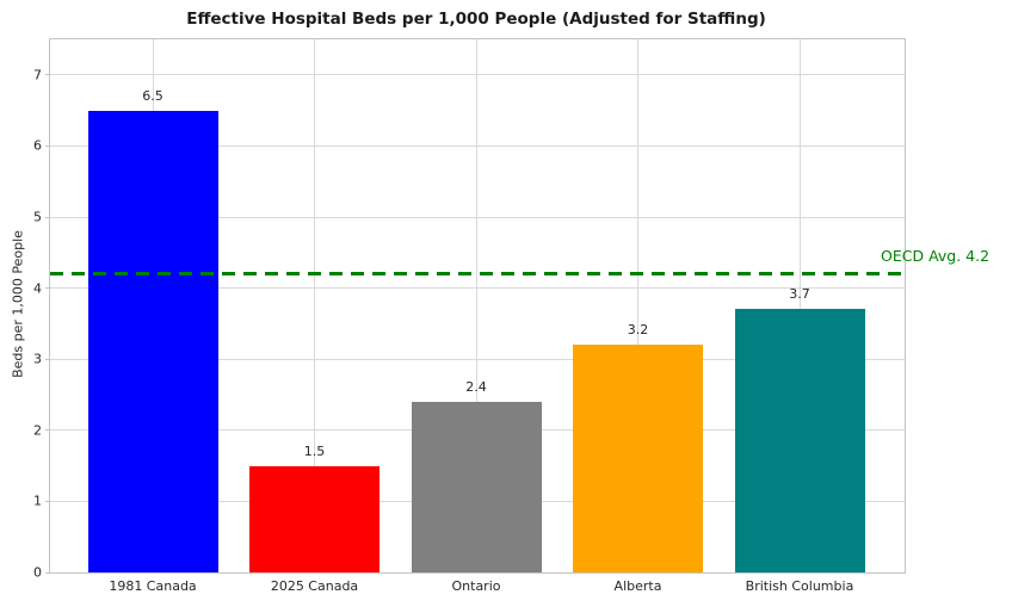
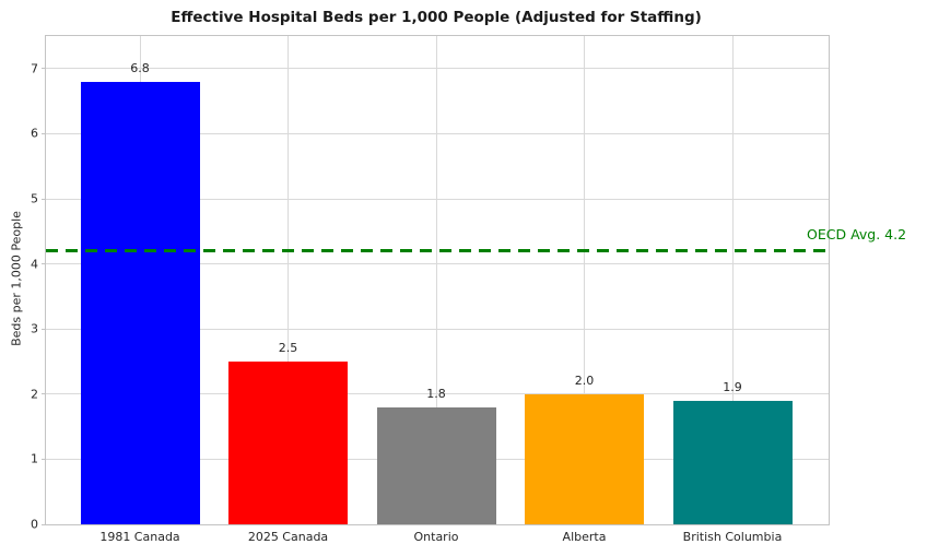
1981 Canada: 6.5 -> 6.8
2025 Canada: 1.5 -> 2.5
Ontario: 2.4 -> 1.8
Alberta: 3.2 -> 2.0
British Columbia: 3.7 -> 1.9
